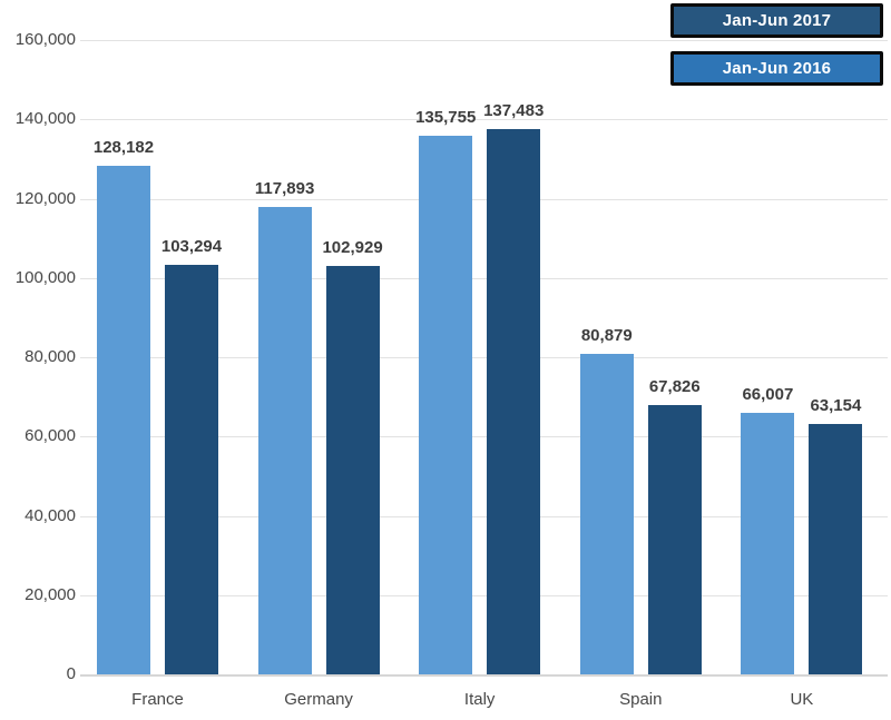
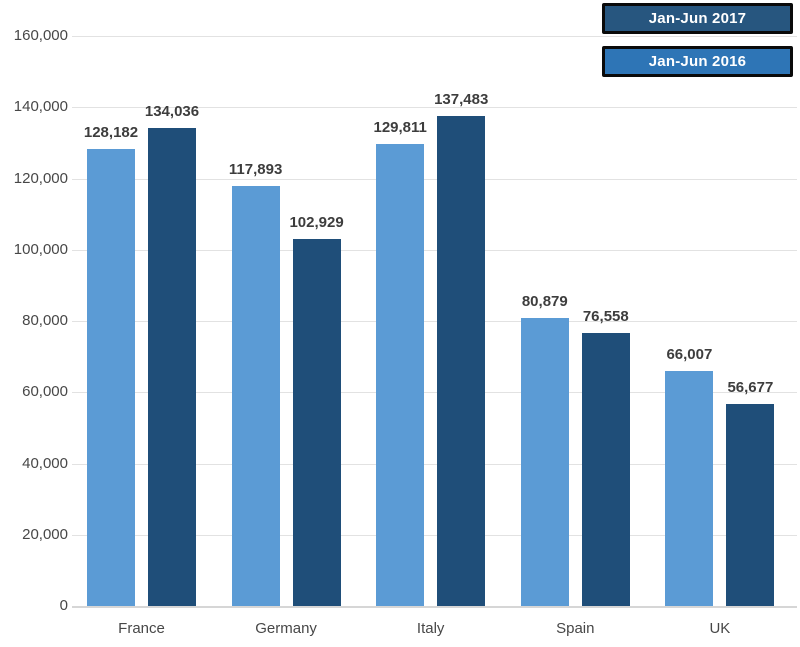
Jan-Jun 2017/France: 103,294 -> 134,036
Jan-Jun 2016/Italy: 135,755 -> 129,811
Jan-Jun 2017/Spain: 67,826 -> 76,558
Jan-Jun 2017/UK: 63,154 -> 56,677
